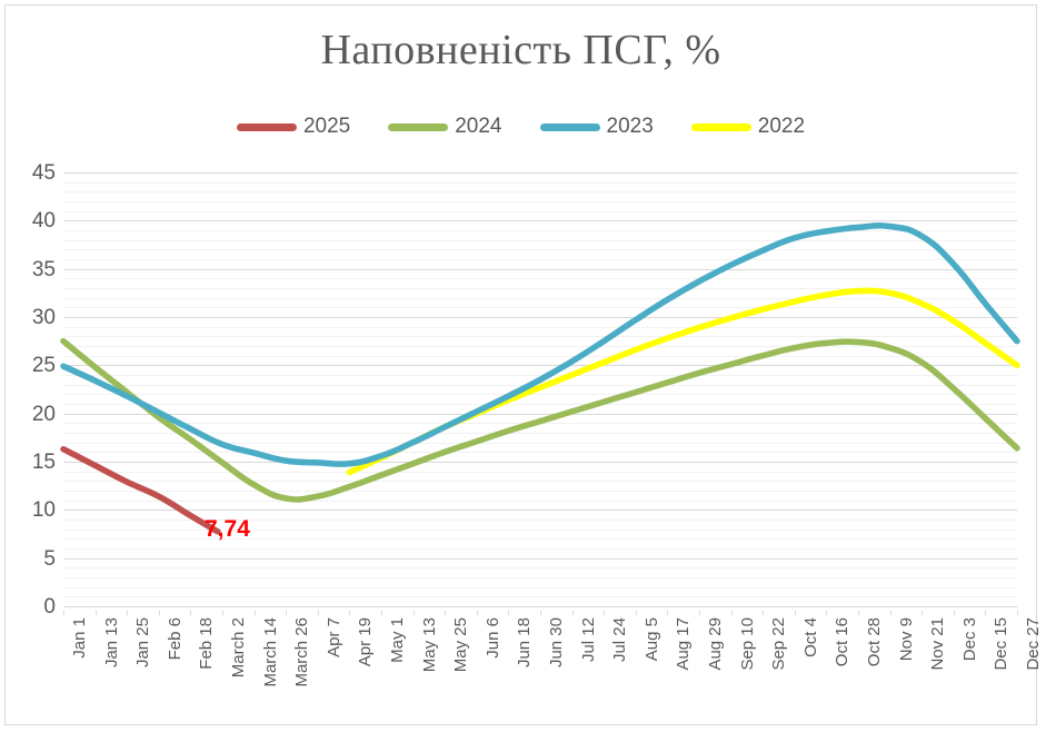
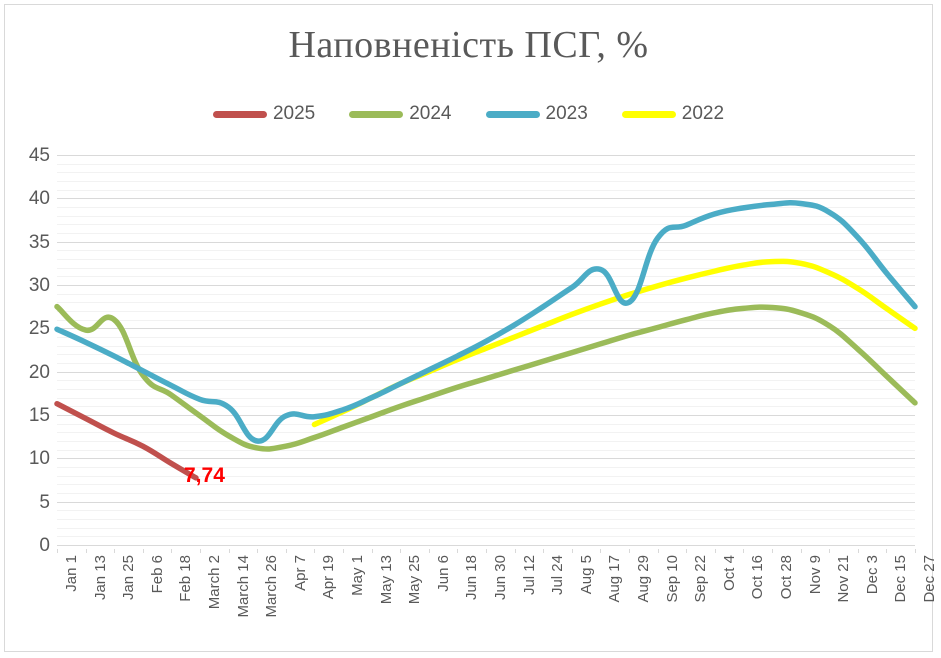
2024/Jan 25: 22 -> 26
2023/March 26: 15 -> 12
2023/Aug 29: 34 -> 28
